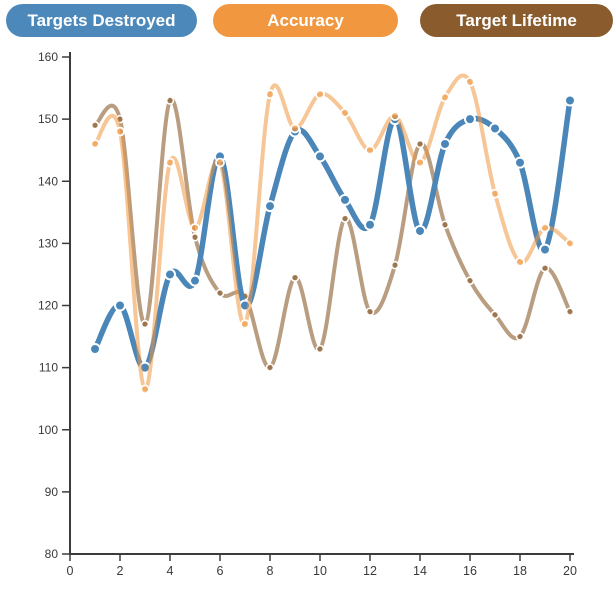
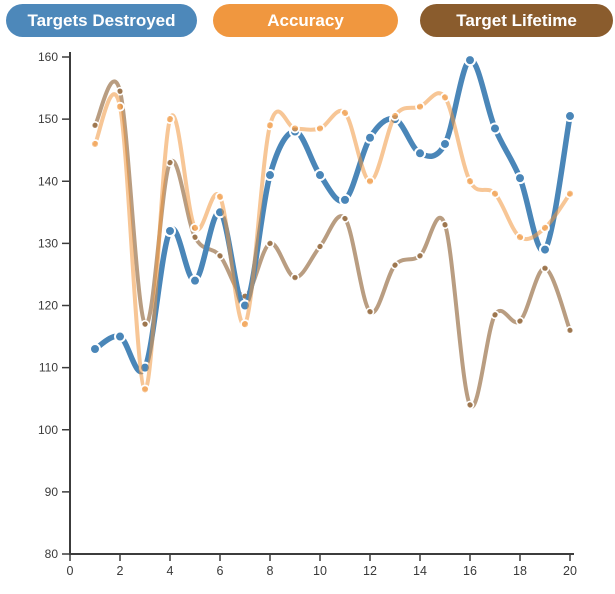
Targets Destroyed/2: 120 -> 115
Accuracy/2: 148 -> 152
Target Lifetime/2: 150 -> 154
Targets Destroyed/4: 125 -> 132
Accuracy/4: 143 -> 150
Target Lifetime/4: 153 -> 143
Targets Destroyed/6: 144 -> 135
Accuracy/6: 143 -> 138
Target Lifetime/6: 122 -> 128
Targets Destroyed/8: 136 -> 141
Accuracy/8: 154 -> 149
Target Lifetime/8: 110 -> 130
Targets Destroyed/10: 144 -> 141
Accuracy/10: 154 -> 148
Target Lifetime/10: 113 -> 130
Targets Destroyed/12: 133 -> 147
Accuracy/12: 145 -> 140
Targets Destroyed/14: 132 -> 144
Accuracy/14: 143 -> 152
Target Lifetime/14: 146 -> 128
Targets Destroyed/16: 150 -> 160
Accuracy/16: 156 -> 140
Target Lifetime/16: 124 -> 104
Targets Destroyed/18: 143 -> 140
Accuracy/18: 127 -> 131
Target Lifetime/18: 115 -> 118
Targets Destroyed/20: 153 -> 150
Accuracy/20: 130 -> 138
Target Lifetime/20: 119 -> 116
